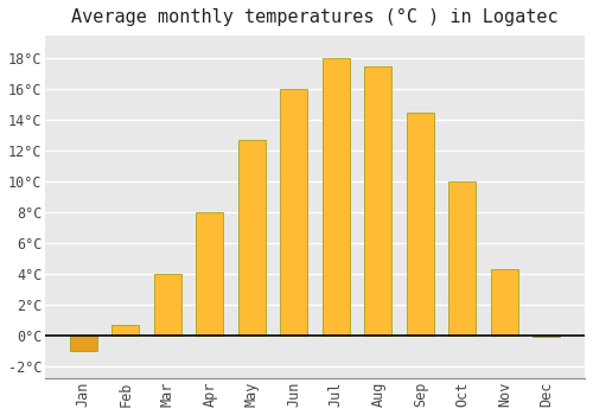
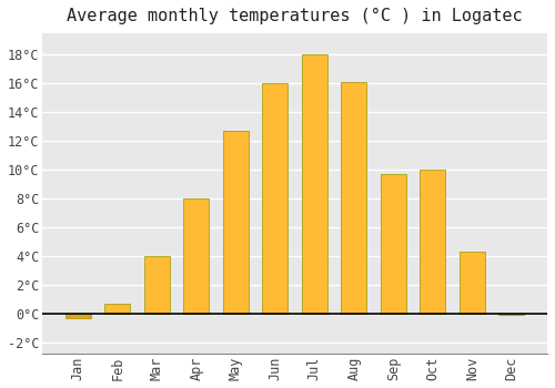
Jan: -1.0°C -> -0.3°C
Aug: 17.5°C -> 16.1°C
Sep: 14.5°C -> 9.7°C
